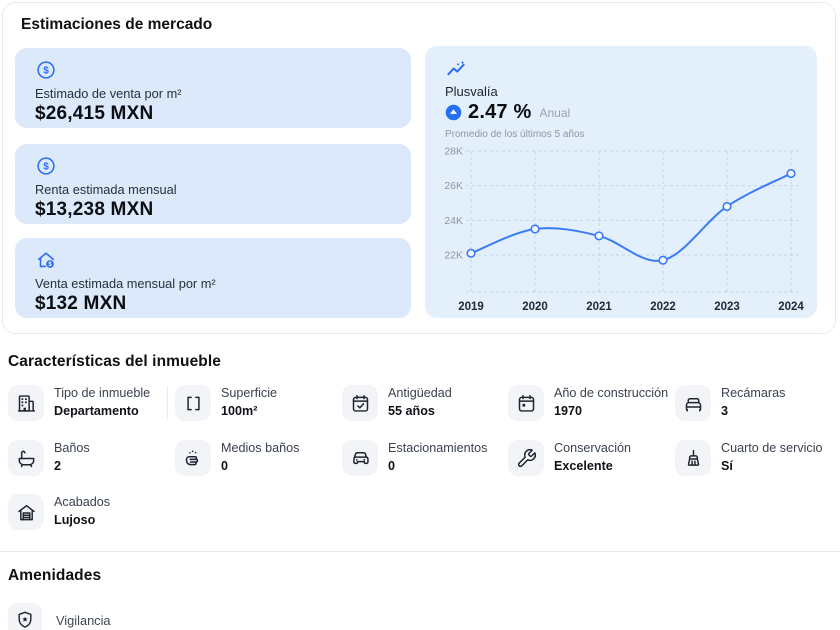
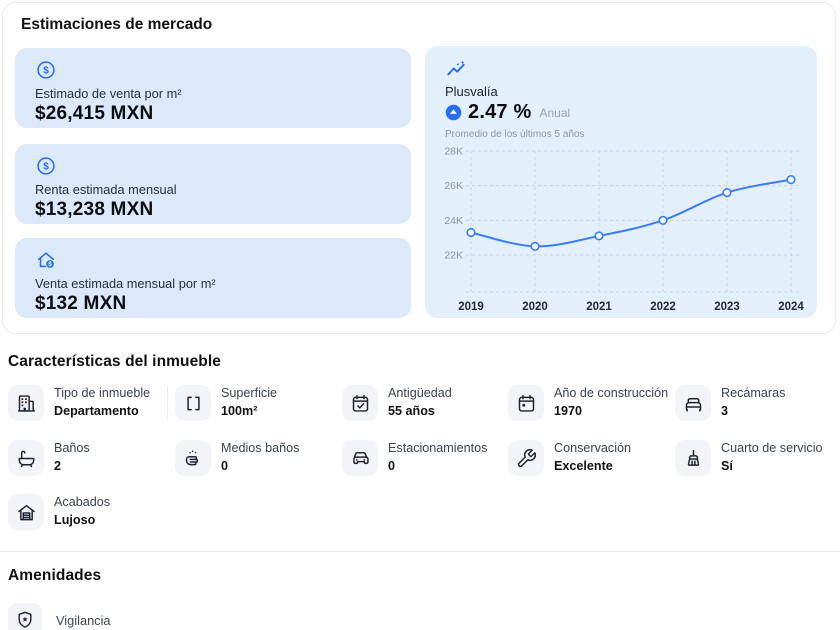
2019: 22.1K -> 23.3K
2020: 23.5K -> 22.5K
2022: 21.7K -> 24.0K
2023: 24.8K -> 25.6K
2024: 26.7K -> 26.4K
